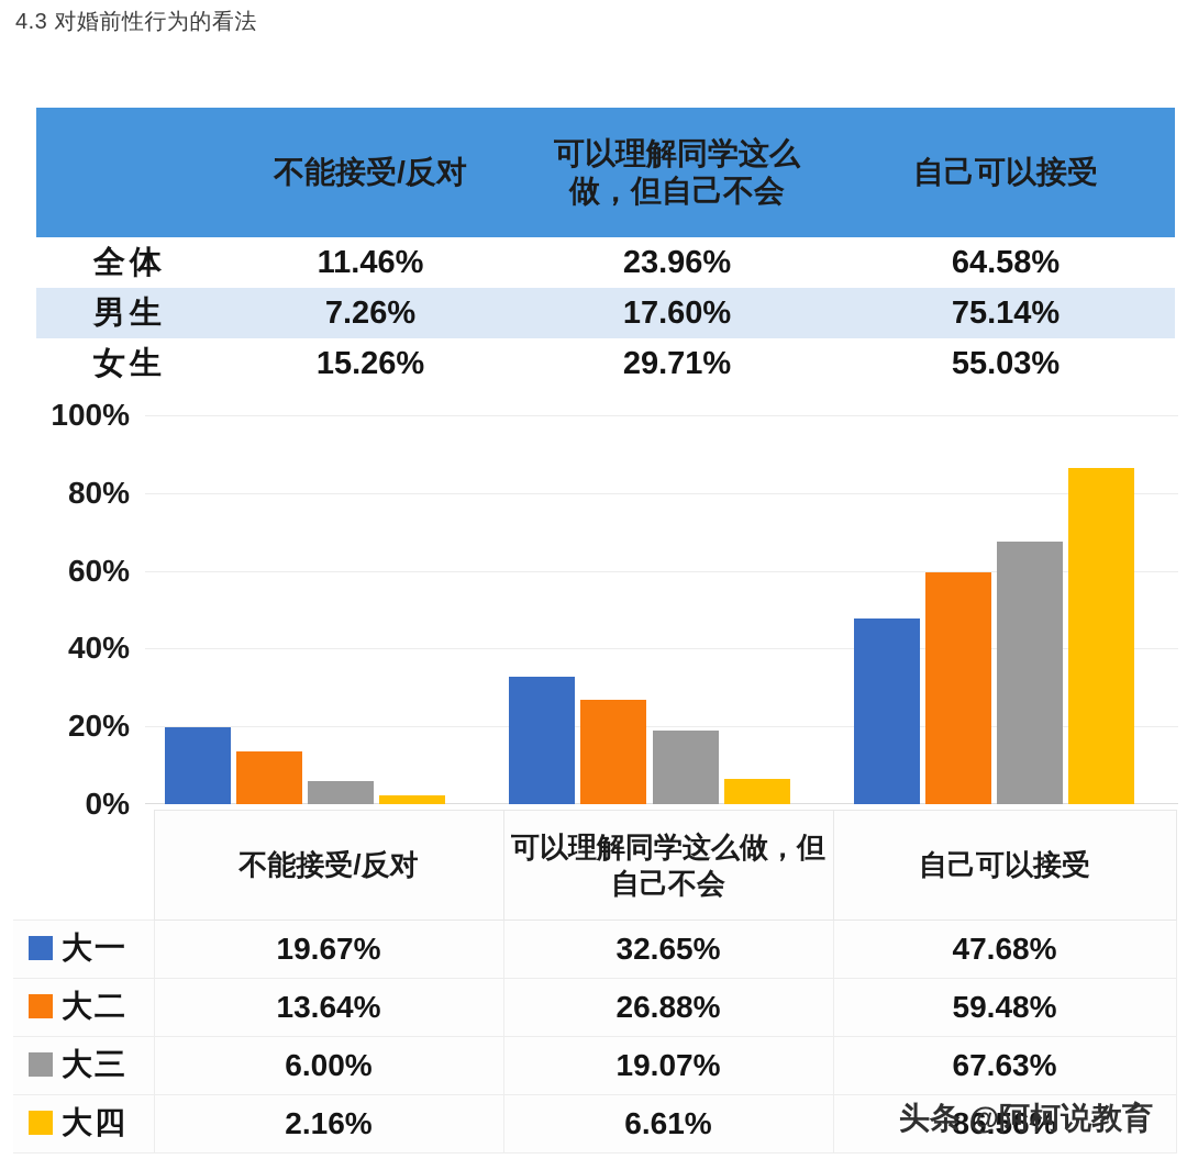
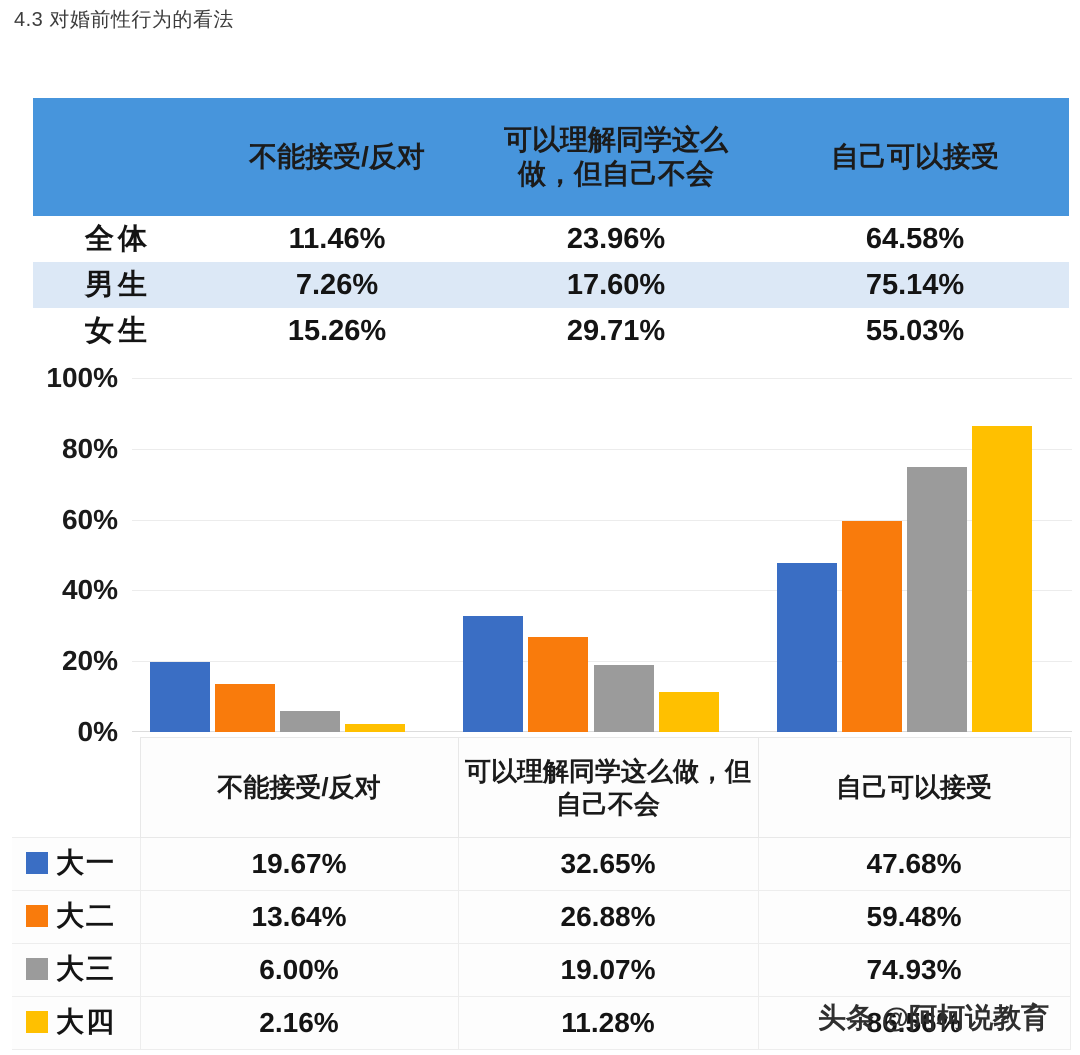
大四/可以理解同学这么做，但自己不会: 6.61% -> 11.28%
大三/自己可以接受: 67.63% -> 74.93%
